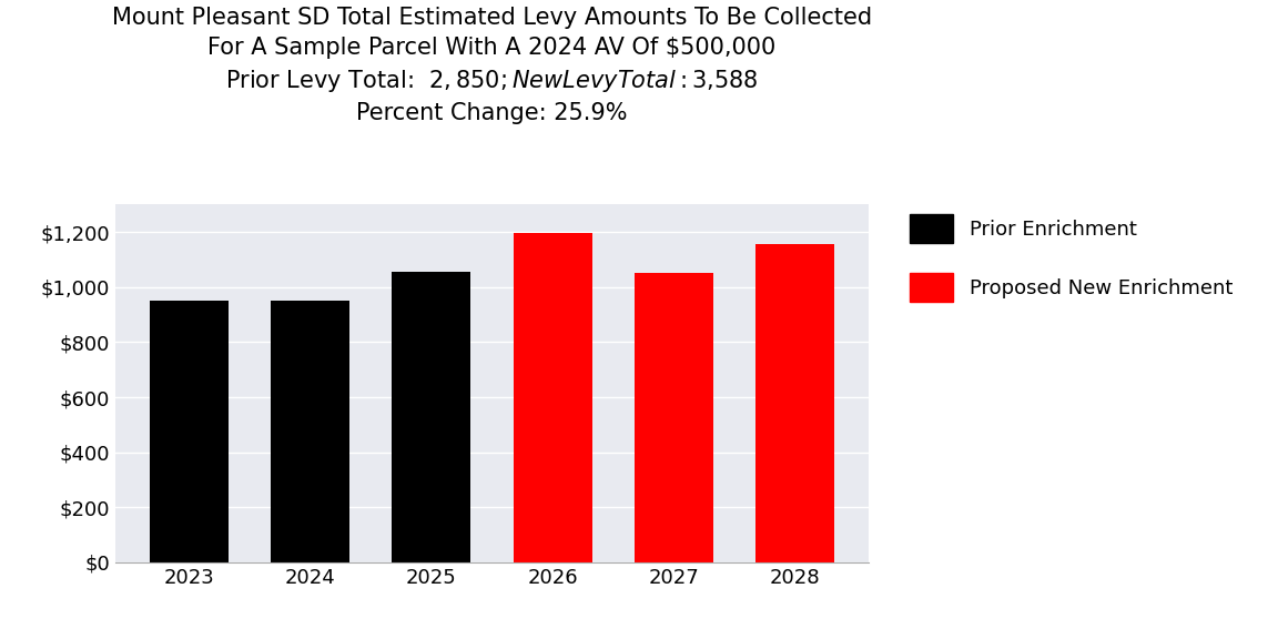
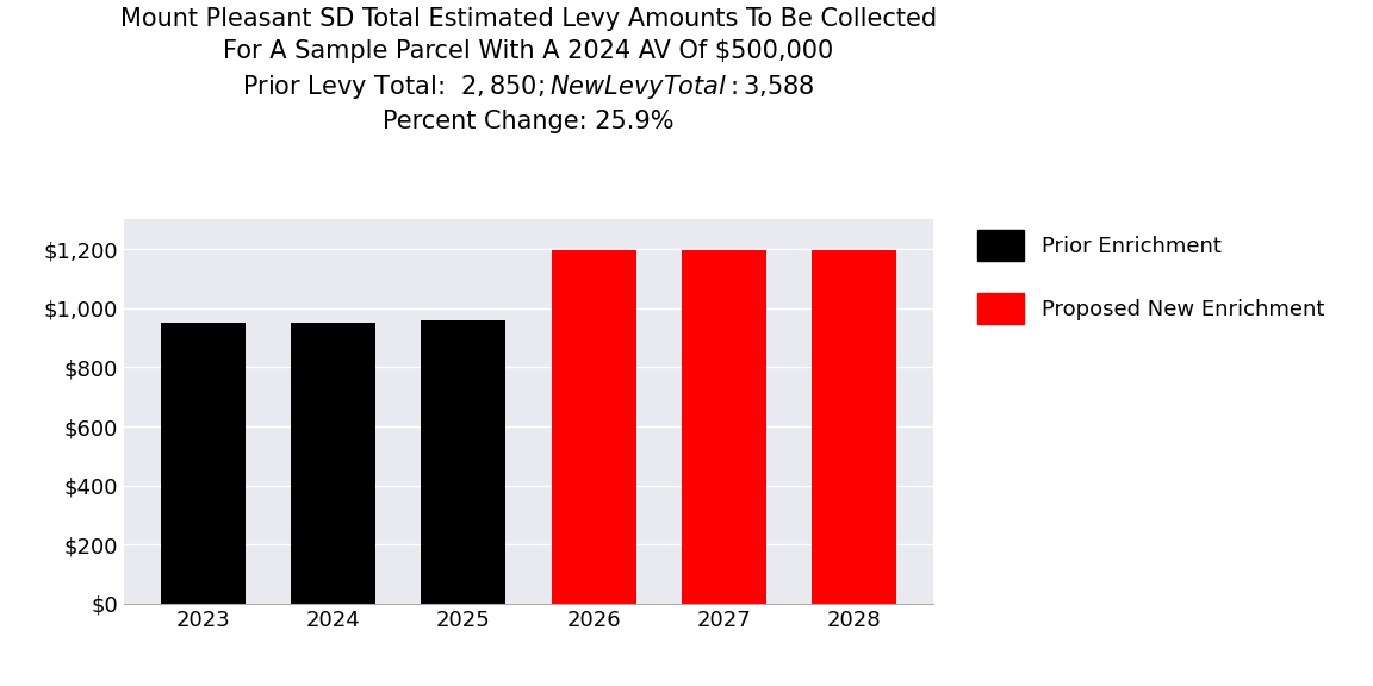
2025: $1,055 -> $960
2027: $1,050 -> $1,196
2028: $1,155 -> $1,196
